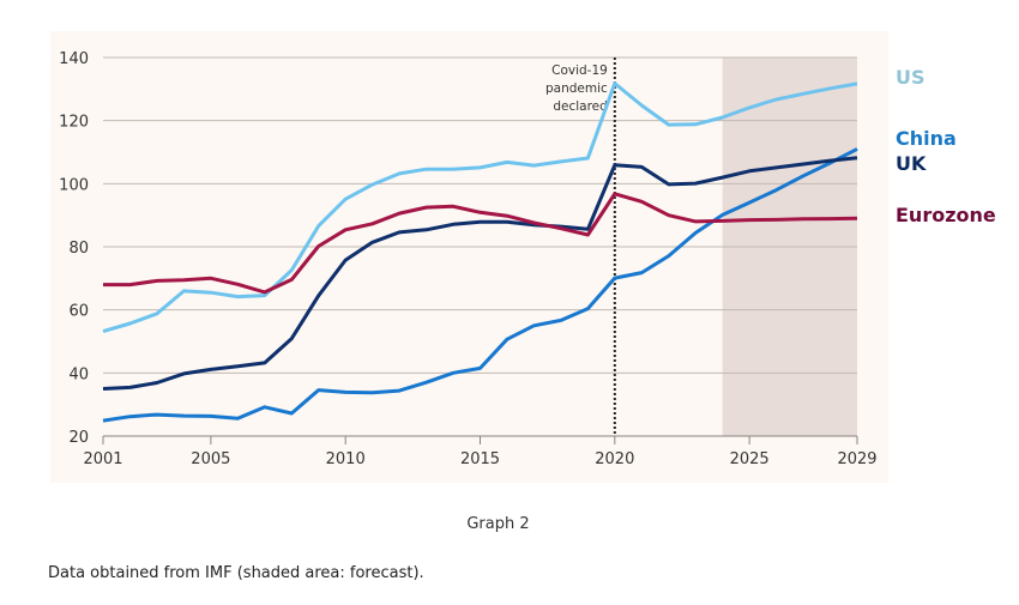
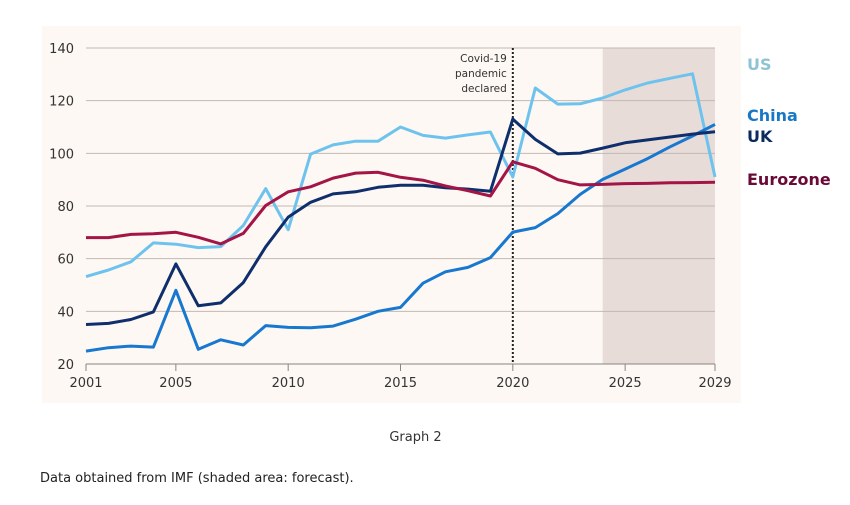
China/2005: 26 -> 48
UK/2005: 41 -> 58
US/2010: 95 -> 71
US/2015: 105 -> 110
US/2020: 132 -> 91
UK/2020: 106 -> 113
US/2029: 132 -> 91
